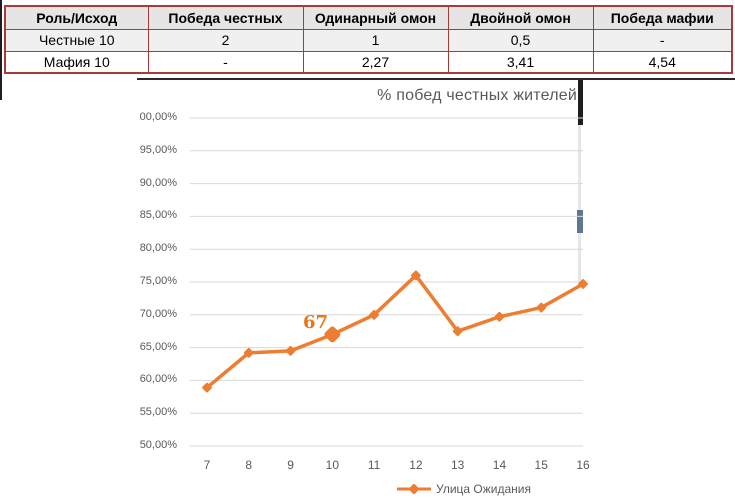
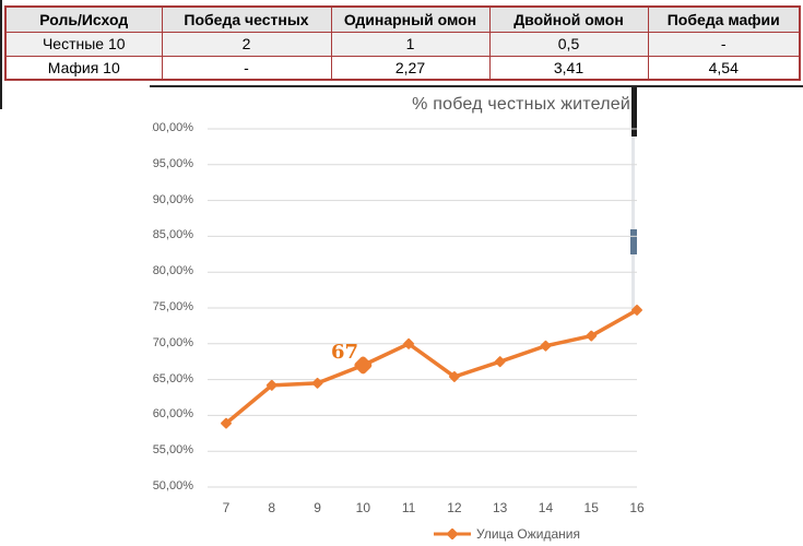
12: 76% -> 65%
